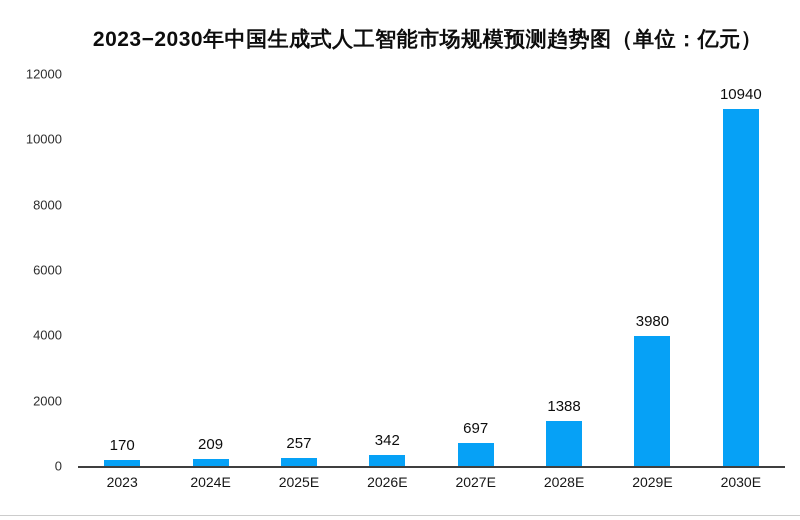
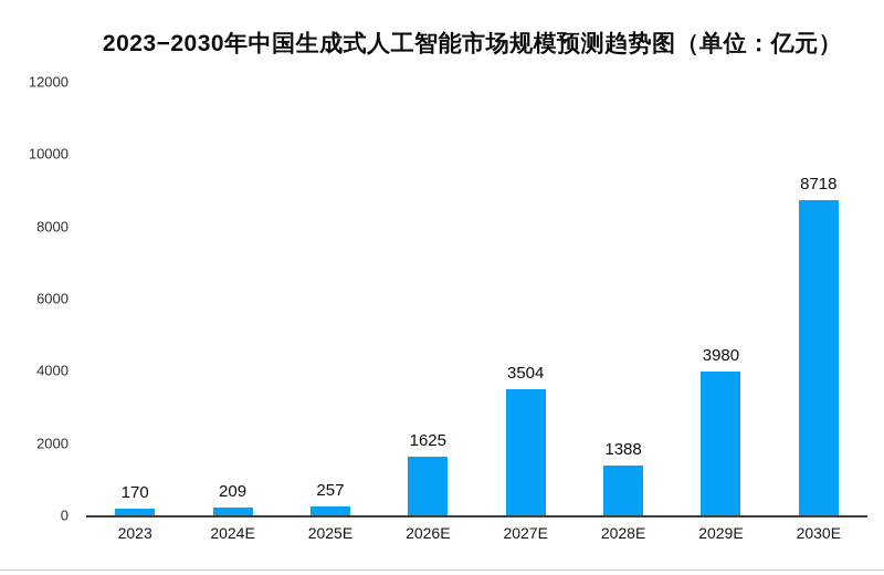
2026E: 342 -> 1625
2027E: 697 -> 3504
2030E: 10940 -> 8718
